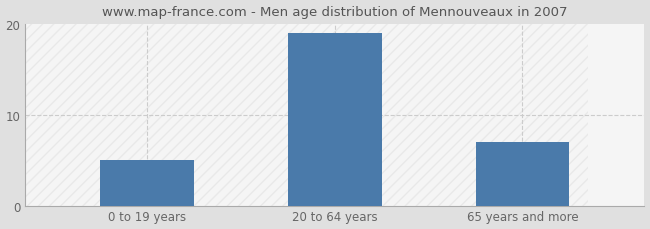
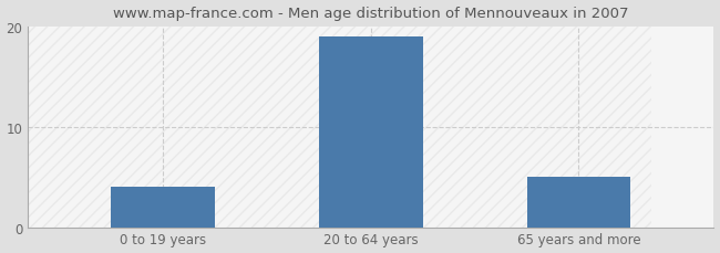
0 to 19 years: 5 -> 4
65 years and more: 7 -> 5
